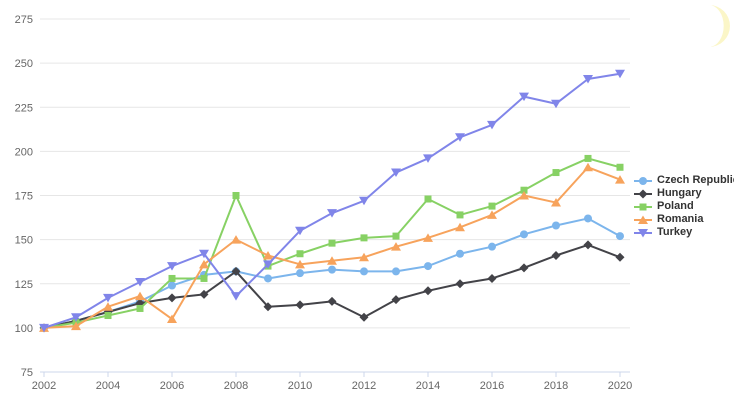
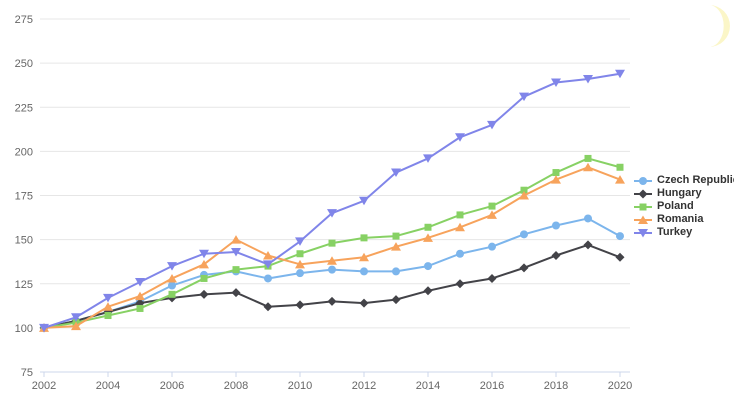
Poland/2006: 128 -> 119
Romania/2006: 105 -> 128
Hungary/2008: 132 -> 120
Poland/2008: 175 -> 133
Turkey/2008: 118 -> 143
Turkey/2010: 155 -> 149
Hungary/2012: 106 -> 114
Poland/2014: 173 -> 157
Romania/2018: 171 -> 184
Turkey/2018: 227 -> 239
